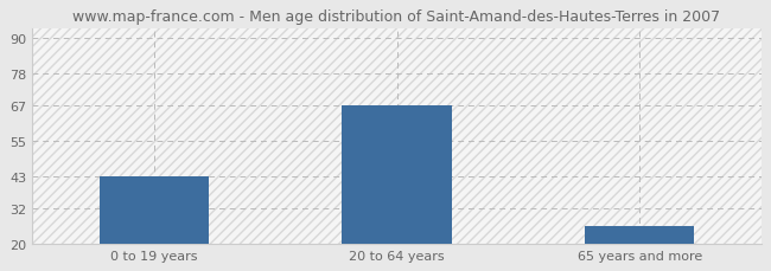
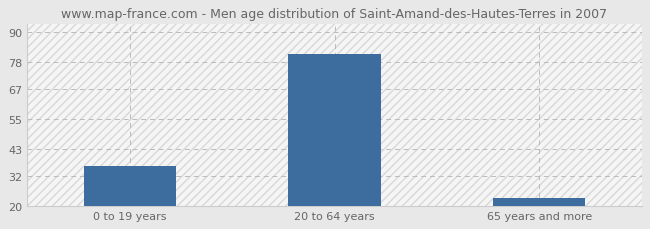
0 to 19 years: 43 -> 36
20 to 64 years: 67 -> 81
65 years and more: 26 -> 23
